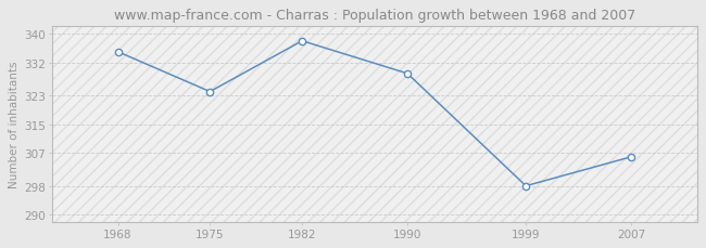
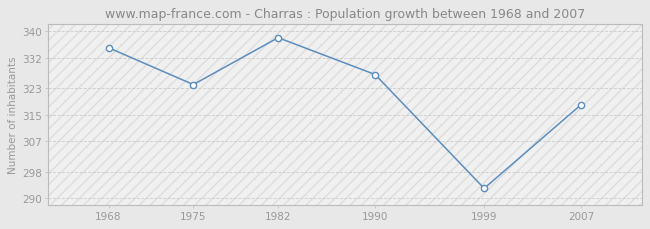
1990: 329 -> 327
1999: 298 -> 293
2007: 306 -> 318
